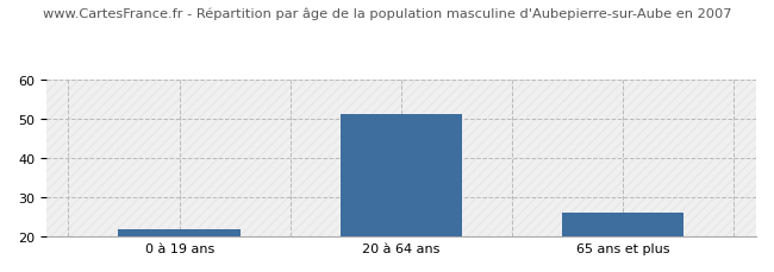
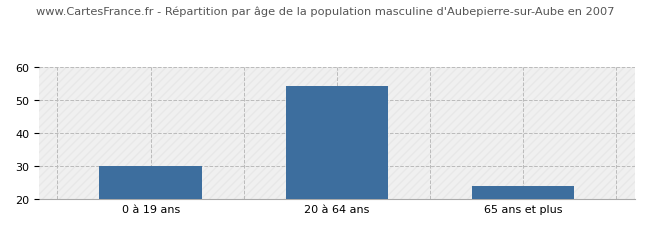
0 à 19 ans: 22 -> 30
20 à 64 ans: 51 -> 54
65 ans et plus: 26 -> 24
